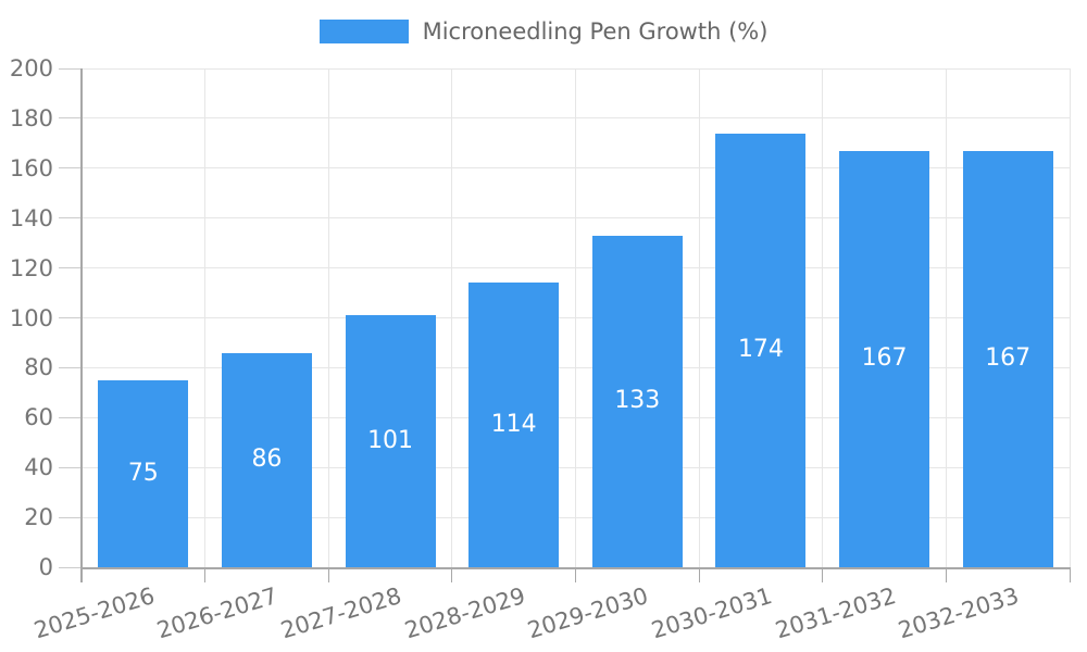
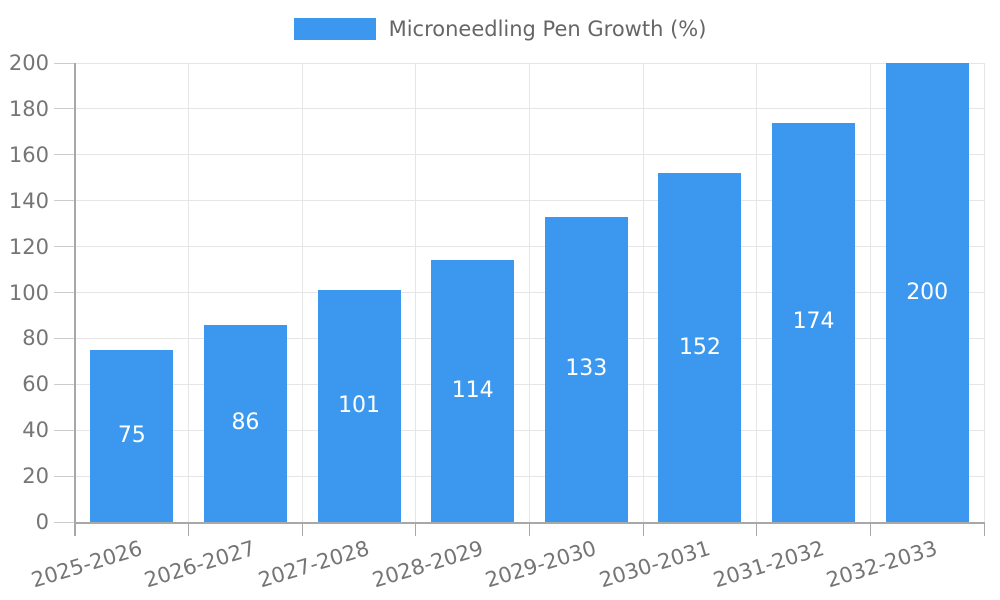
2030-2031: 174 -> 152
2031-2032: 167 -> 174
2032-2033: 167 -> 200
